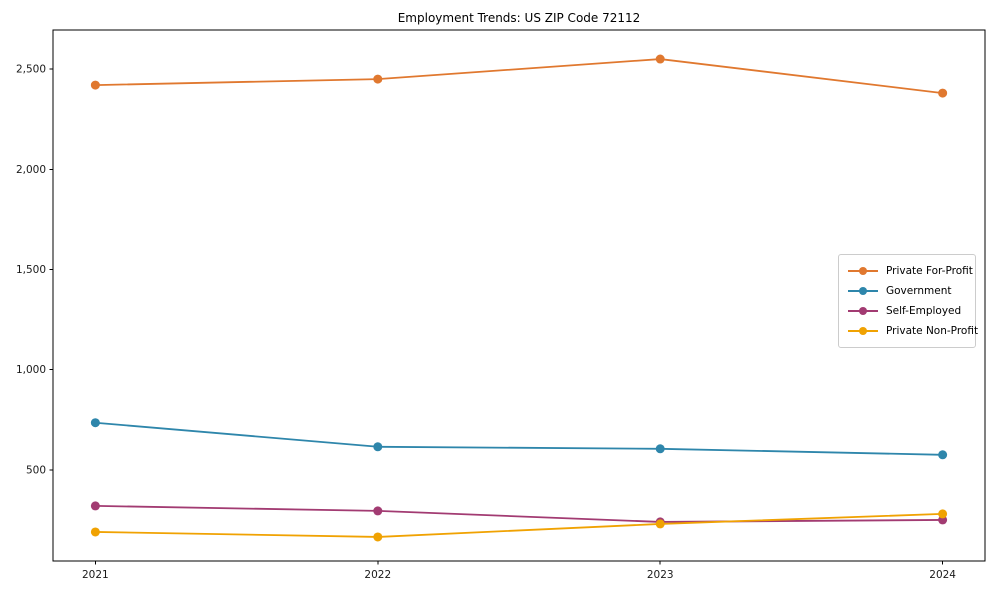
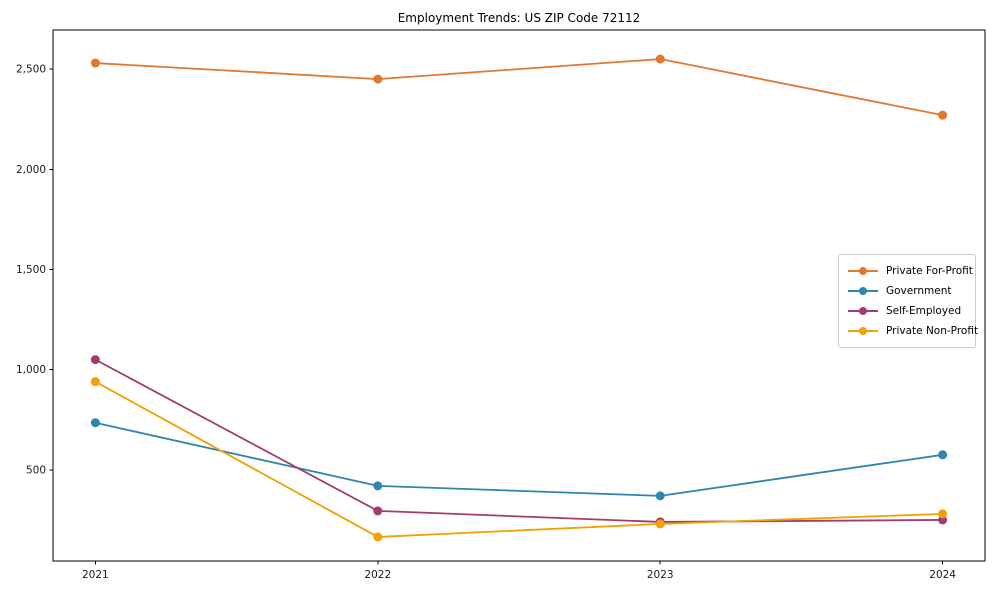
Private For-Profit/2021: 2420 -> 2530
Self-Employed/2021: 320 -> 1050
Private Non-Profit/2021: 190 -> 940
Government/2022: 620 -> 420
Government/2023: 600 -> 370
Private For-Profit/2024: 2380 -> 2270
